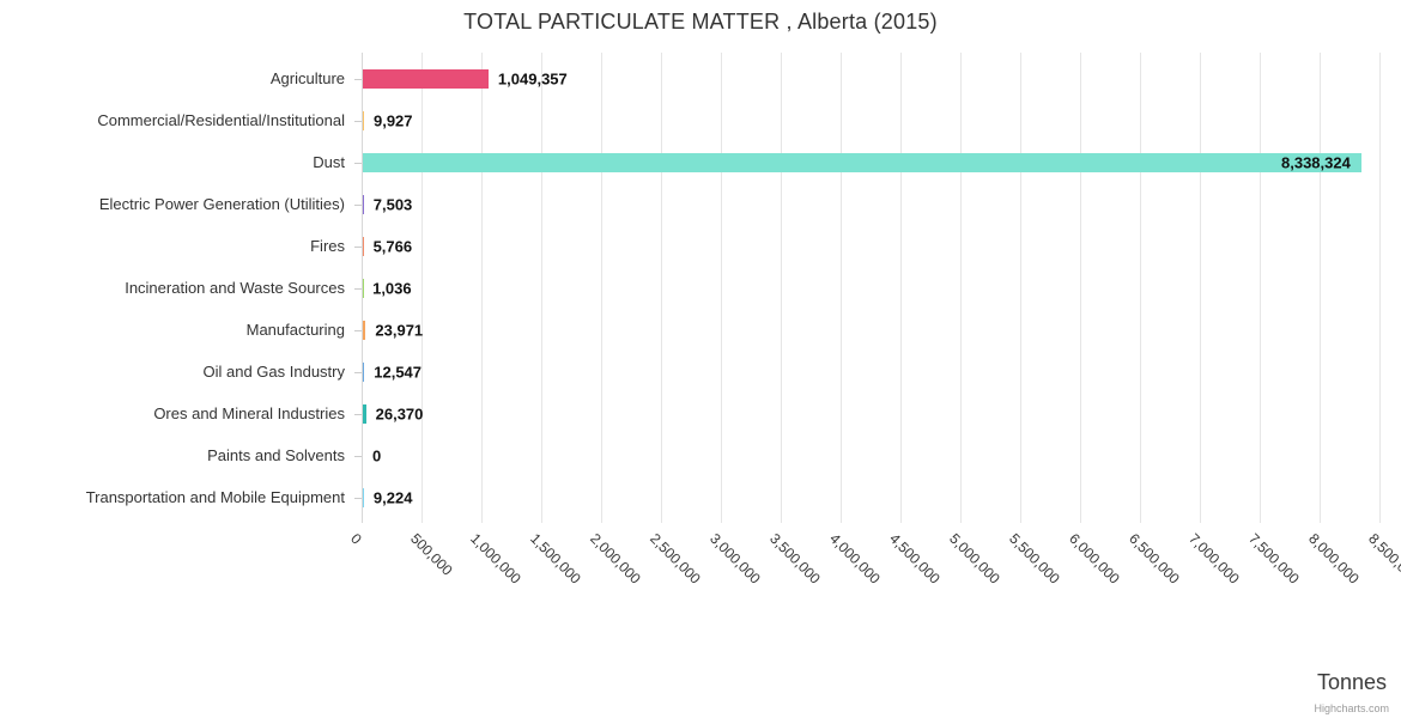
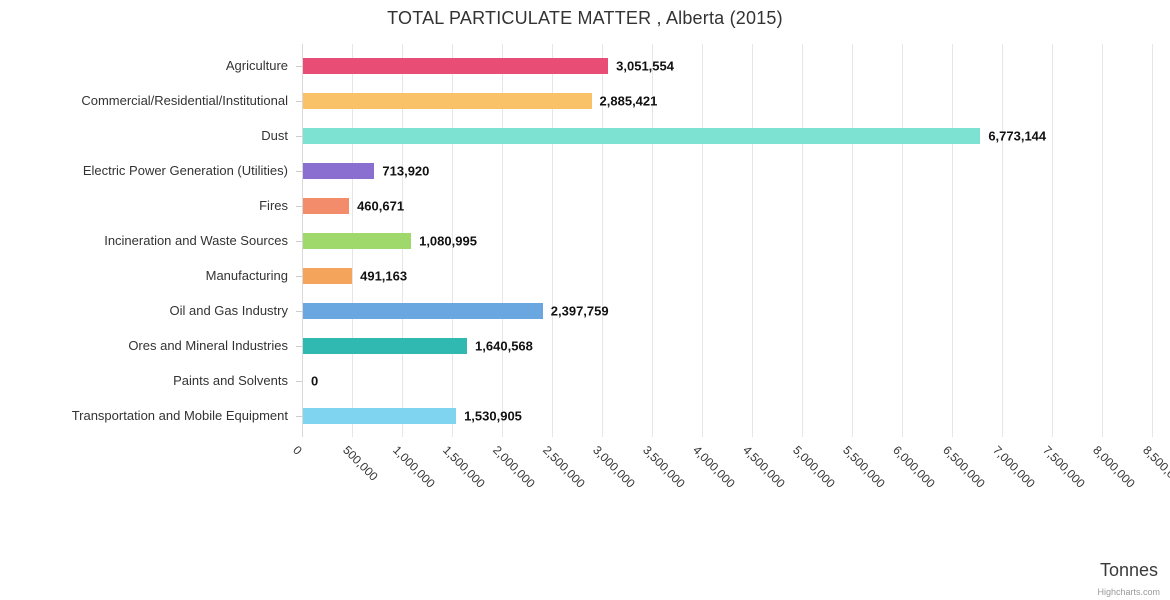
Agriculture: 1,049,357 -> 3,051,554
Commercial/Residential/Institutional: 9,927 -> 2,885,421
Dust: 8,338,324 -> 6,773,144
Electric Power Generation (Utilities): 7,503 -> 713,920
Fires: 5,766 -> 460,671
Incineration and Waste Sources: 1,036 -> 1,080,995
Manufacturing: 23,971 -> 491,163
Oil and Gas Industry: 12,547 -> 2,397,759
Ores and Mineral Industries: 26,370 -> 1,640,568
Transportation and Mobile Equipment: 9,224 -> 1,530,905
